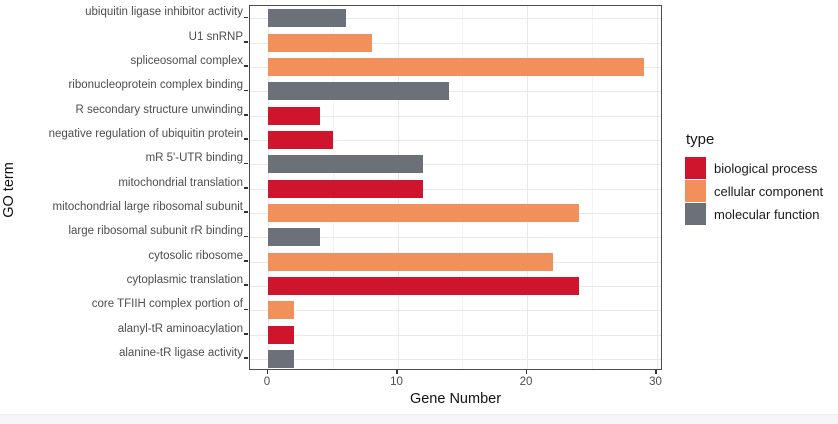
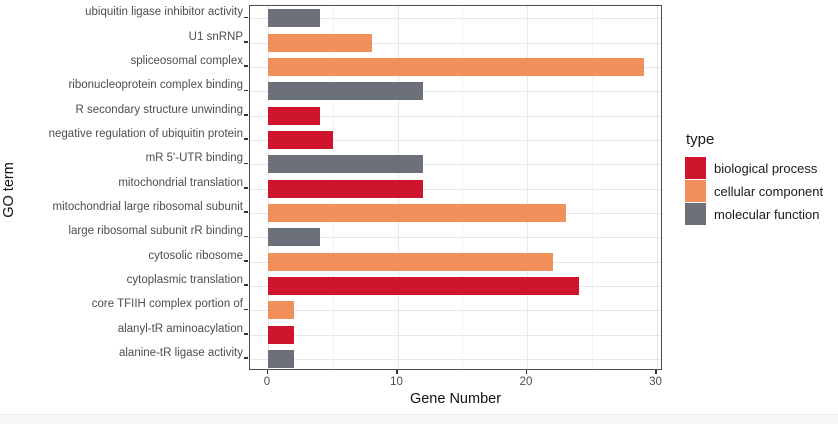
ubiquitin ligase inhibitor activity: 6 -> 4
ribonucleoprotein complex binding: 14 -> 12
mitochondrial large ribosomal subunit: 24 -> 23
